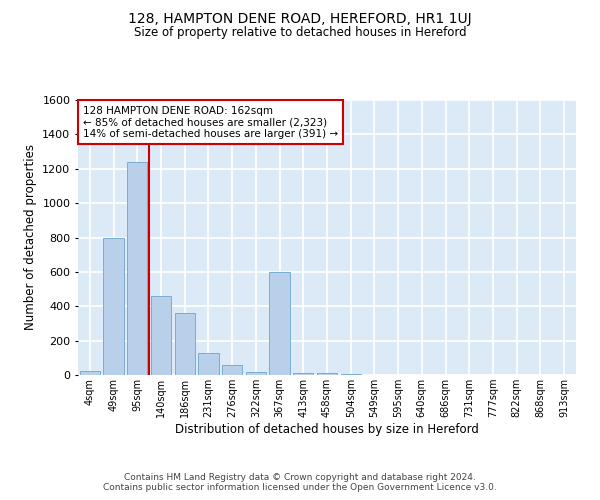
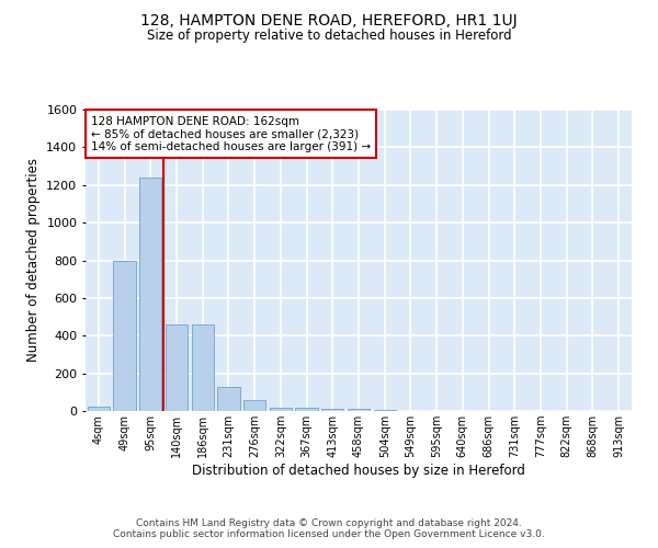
186sqm: 360 -> 460
367sqm: 600 -> 20
